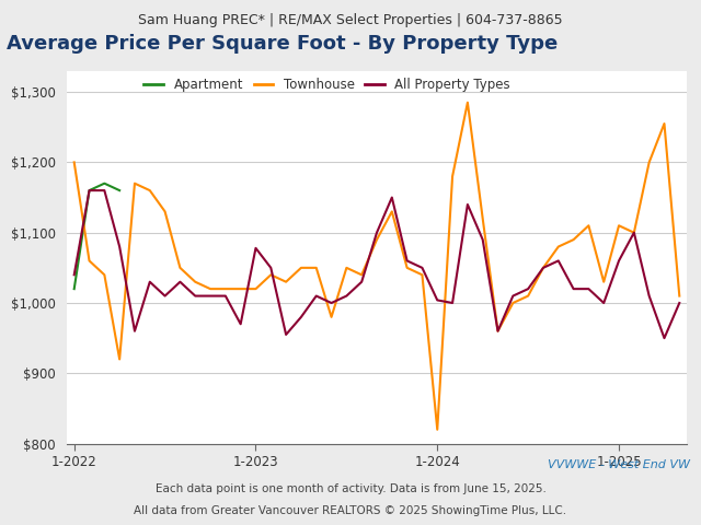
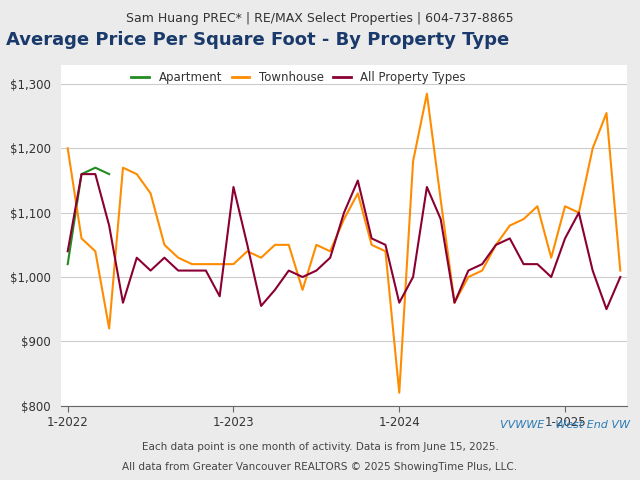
All Property Types/1-2023: $1,078 -> $1,140
All Property Types/1-2024: $1,004 -> $960
